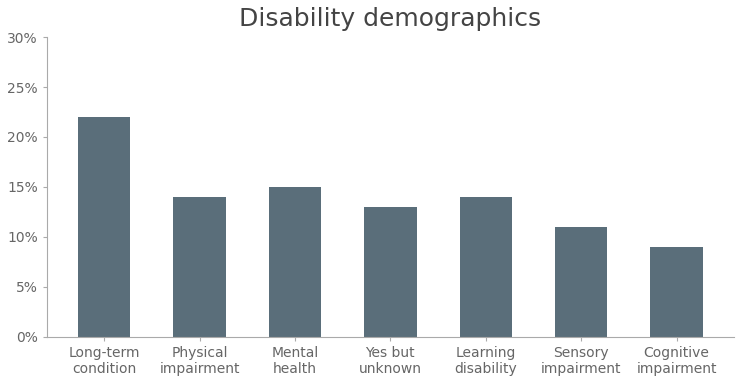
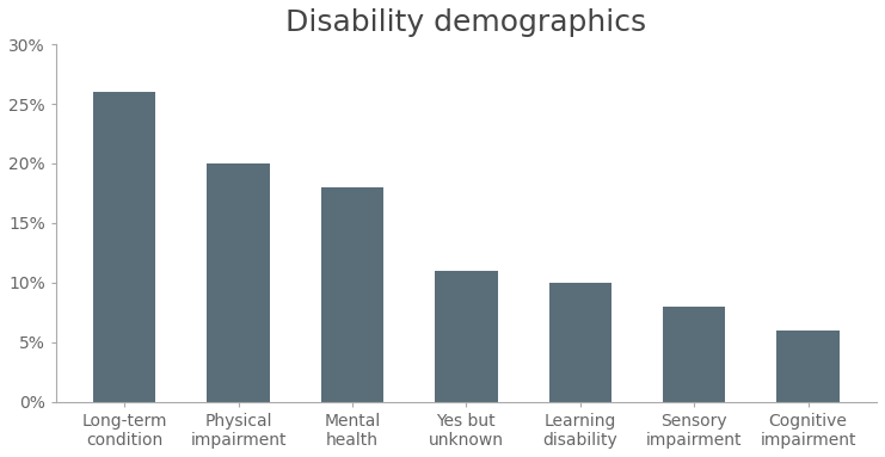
Long-term condition: 22% -> 26%
Physical impairment: 14% -> 20%
Mental health: 15% -> 18%
Yes but unknown: 13% -> 11%
Learning disability: 14% -> 10%
Sensory impairment: 11% -> 8%
Cognitive impairment: 9% -> 6%
